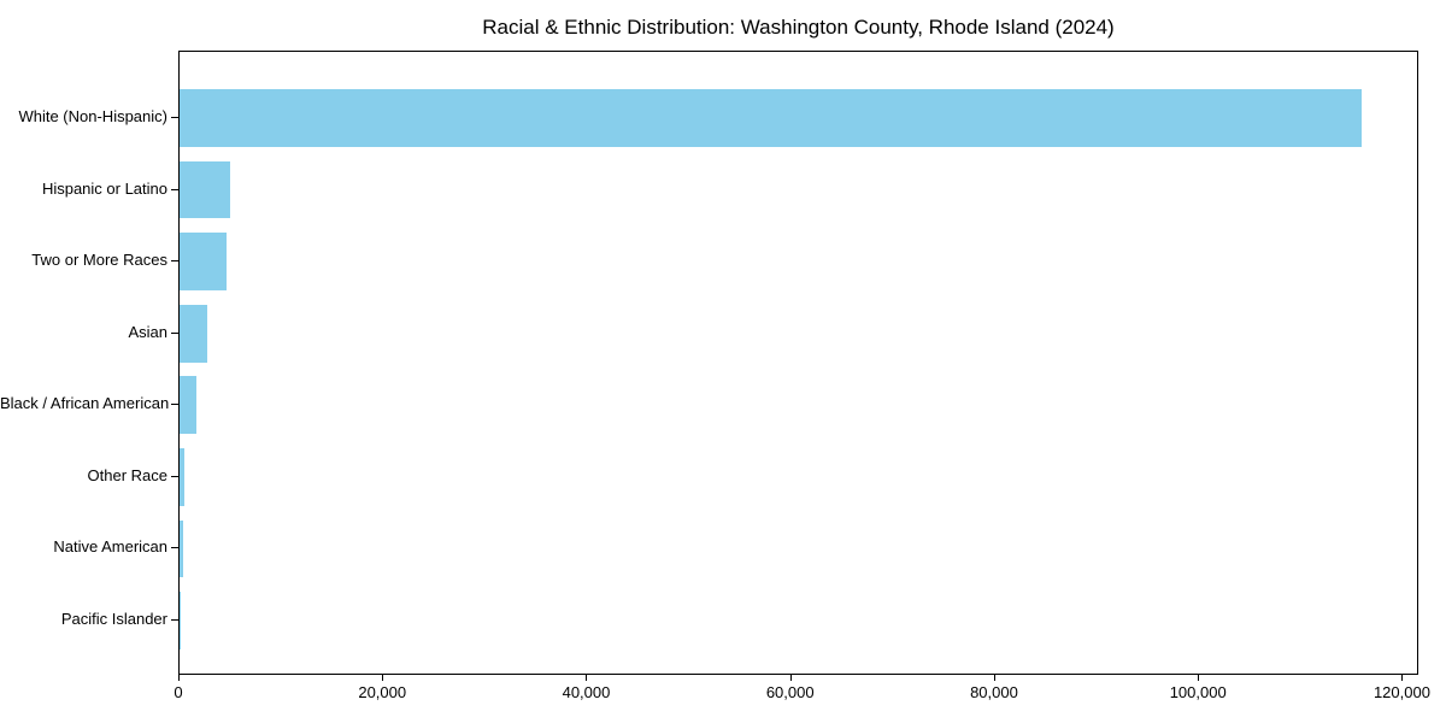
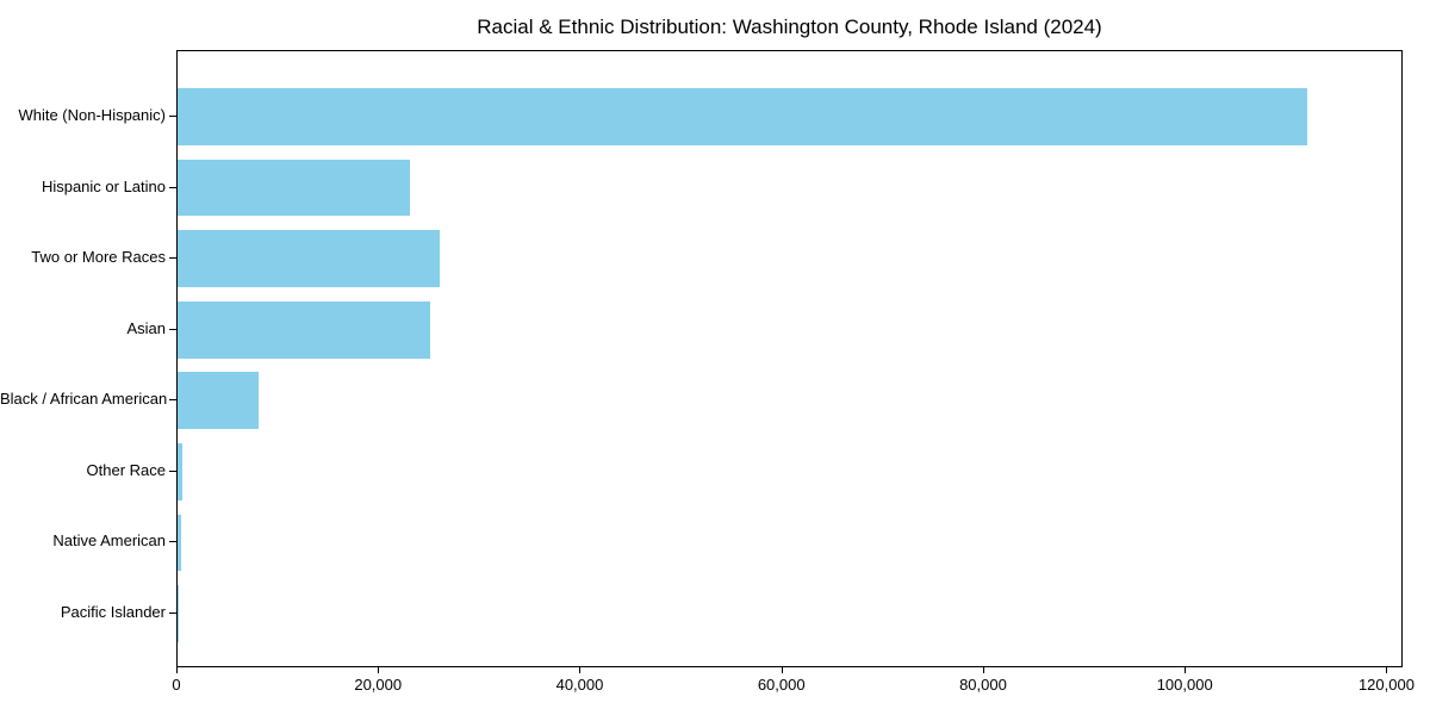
White (Non-Hispanic): 116000 -> 112000
Hispanic or Latino: 5000 -> 23000
Two or More Races: 5000 -> 26000
Asian: 3000 -> 25000
Black / African American: 2000 -> 8000
